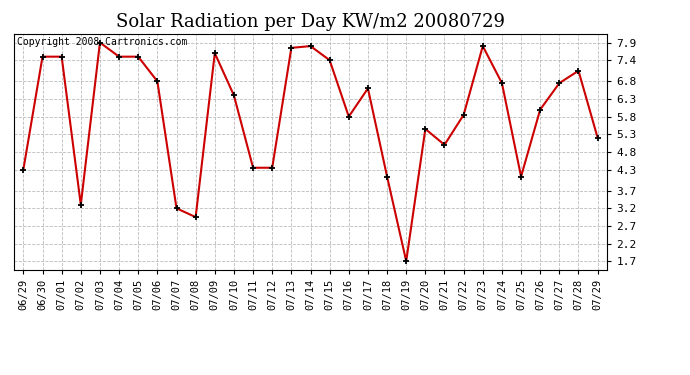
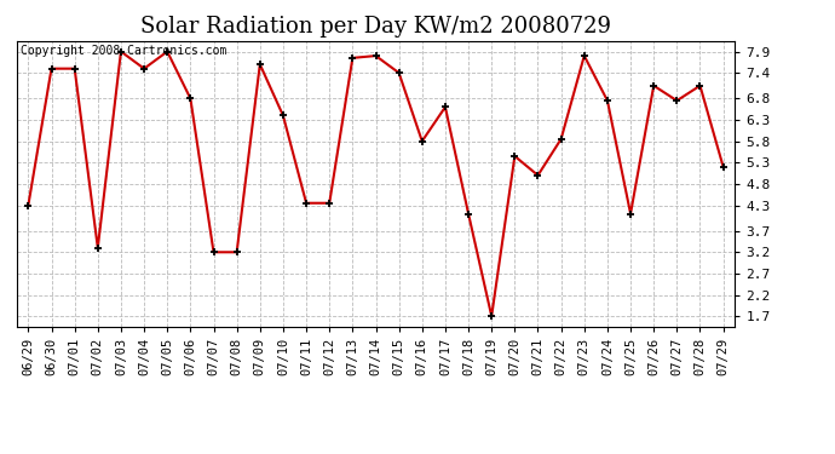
07/05: 7.50 -> 7.90
07/08: 2.95 -> 3.20
07/26: 6.00 -> 7.10
